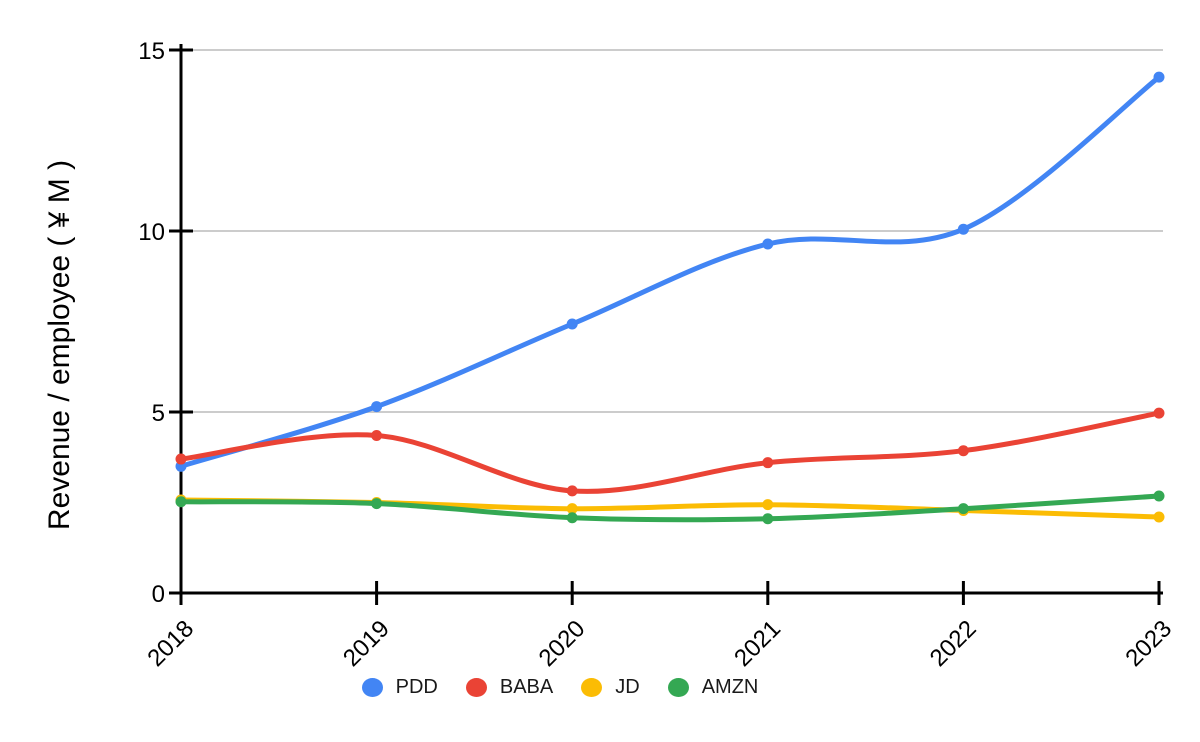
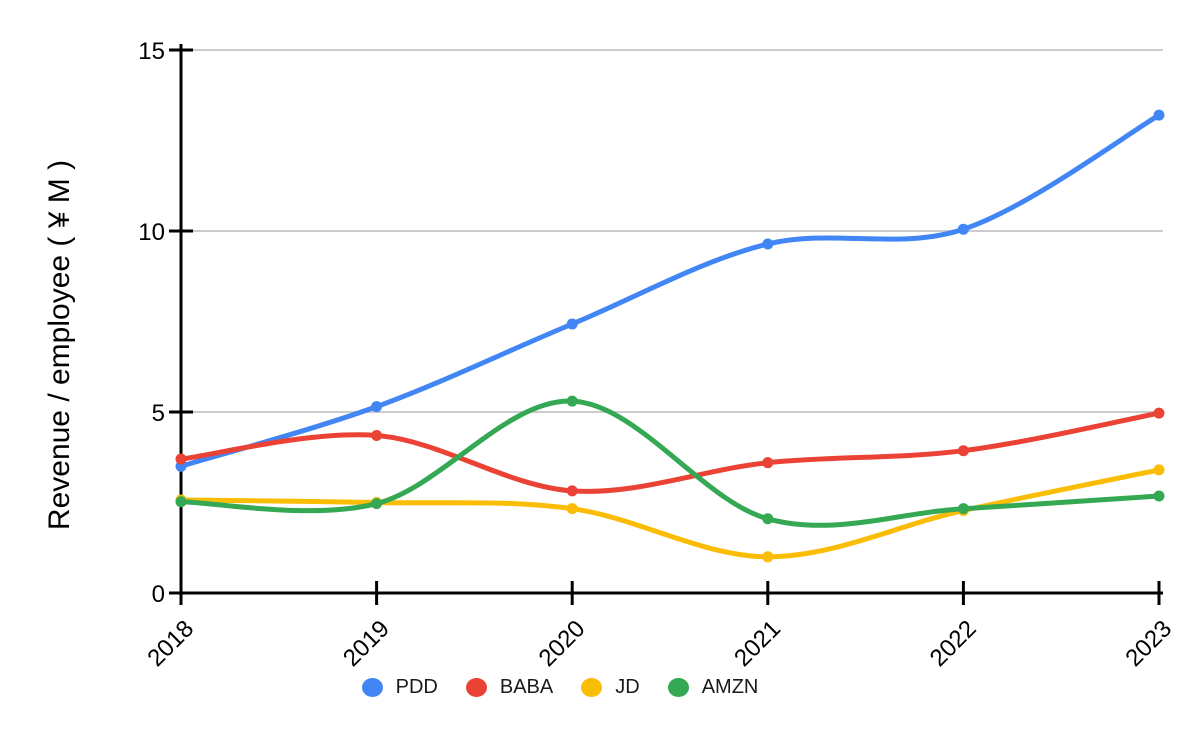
AMZN/2020: 2.1 -> 5.3
JD/2021: 2.4 -> 1.0
PDD/2023: 14.2 -> 13.2
JD/2023: 2.1 -> 3.4
